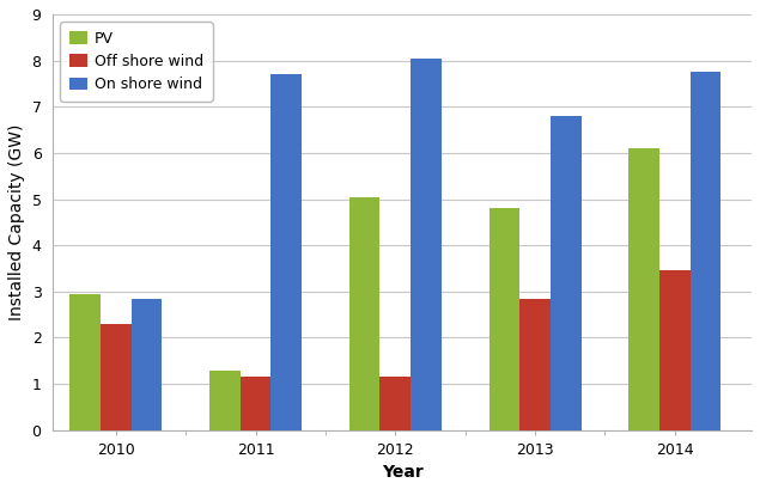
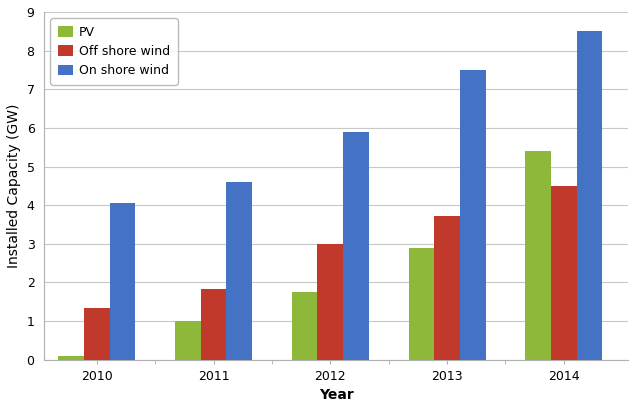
PV/2010: 2.95 -> 0.10
Off shore wind/2010: 2.30 -> 1.35
On shore wind/2010: 2.85 -> 4.05
PV/2011: 1.30 -> 1.00
Off shore wind/2011: 1.15 -> 1.82
On shore wind/2011: 7.70 -> 4.60
PV/2012: 5.05 -> 1.75
Off shore wind/2012: 1.15 -> 3.00
On shore wind/2012: 8.05 -> 5.90
PV/2013: 4.80 -> 2.90
Off shore wind/2013: 2.85 -> 3.72
On shore wind/2013: 6.80 -> 7.50
PV/2014: 6.10 -> 5.40
Off shore wind/2014: 3.45 -> 4.50
On shore wind/2014: 7.75 -> 8.50
